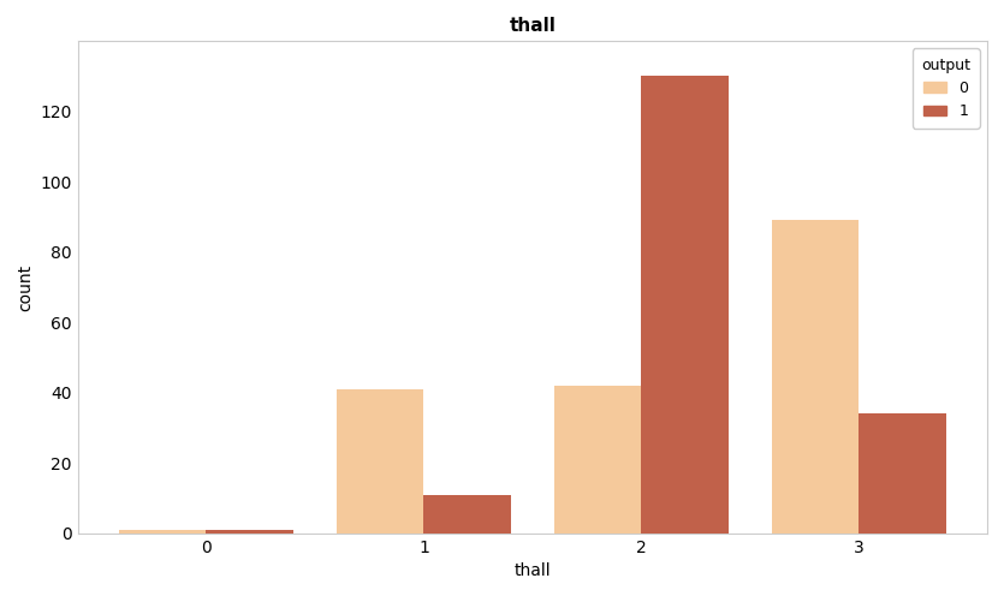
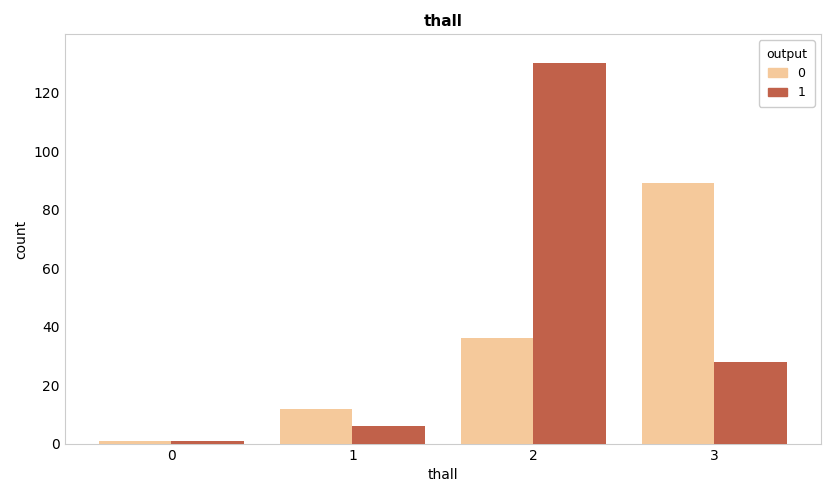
0/1: 41 -> 12
1/1: 11 -> 6
0/2: 42 -> 36
1/3: 34 -> 28
